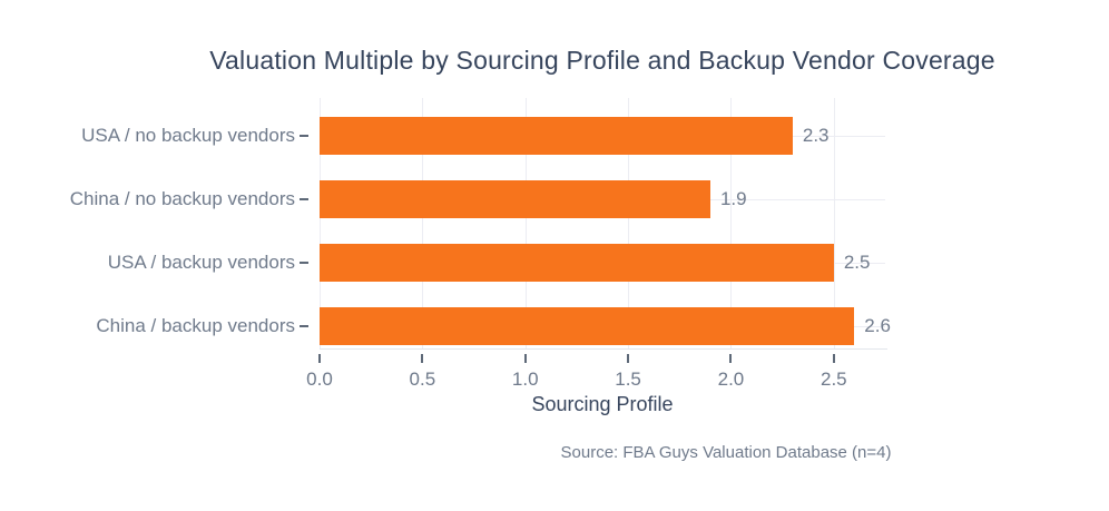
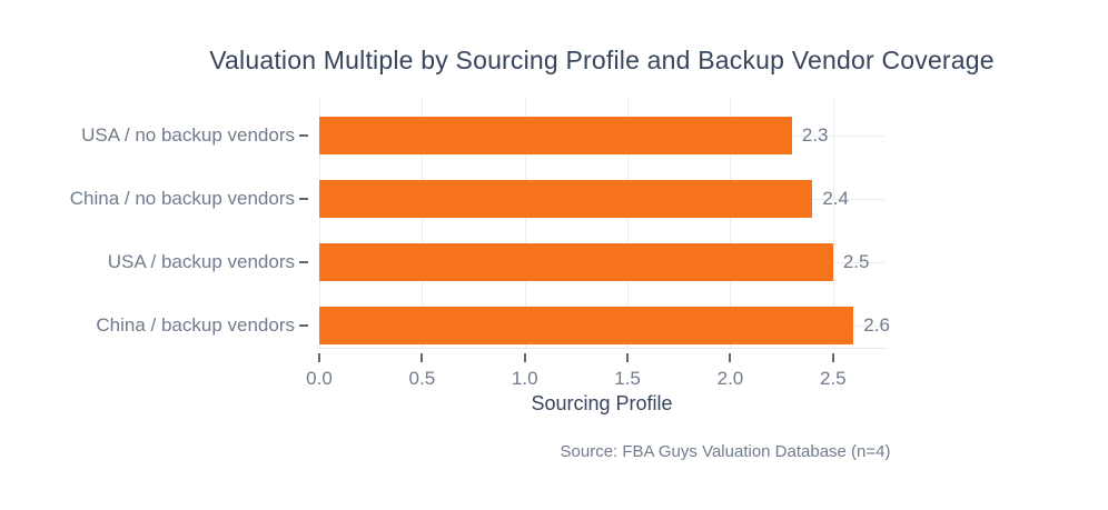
China / no backup vendors: 1.9 -> 2.4
